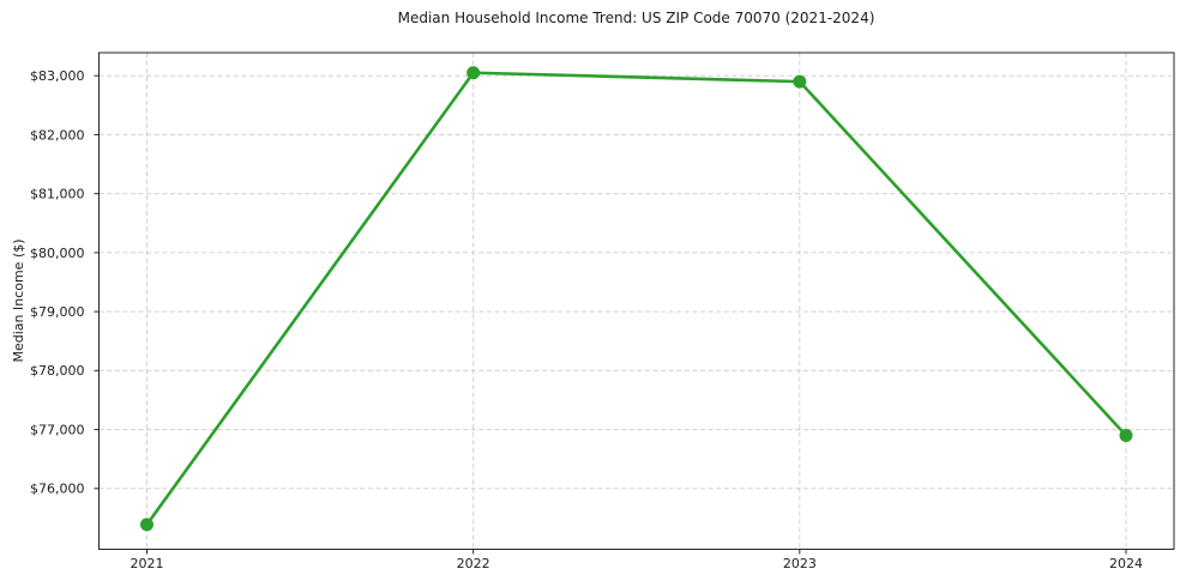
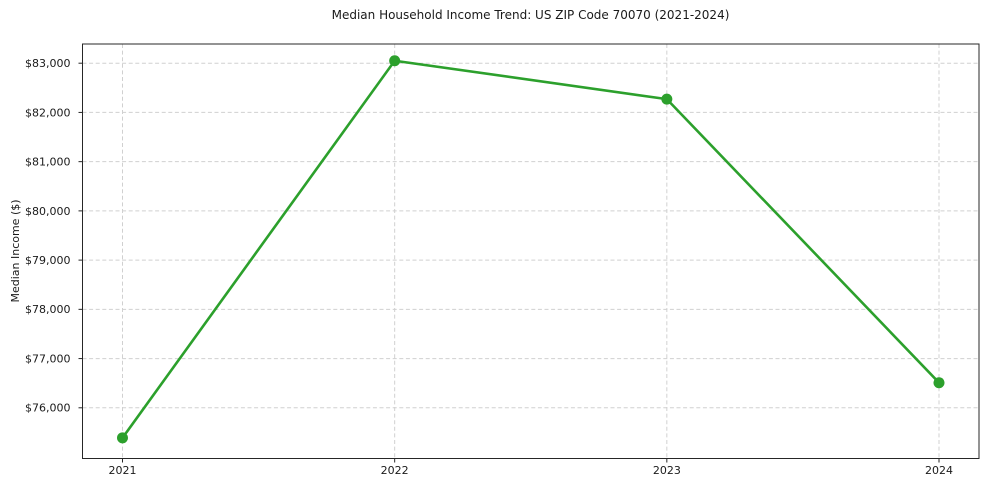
2023: $82900 -> $82300
2024: $76900 -> $76500
